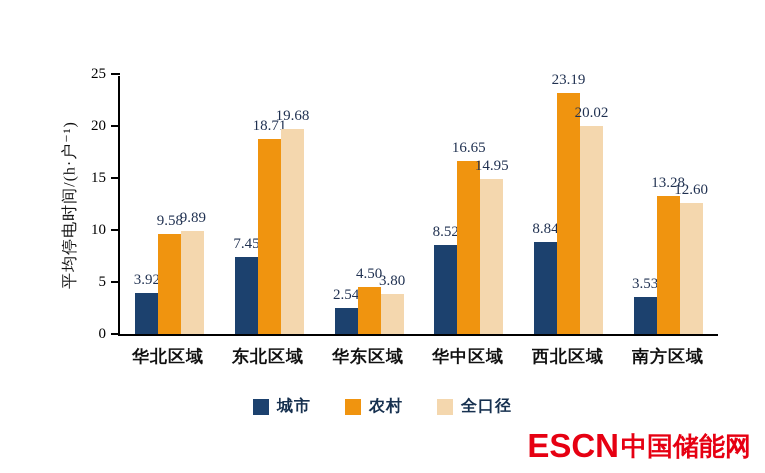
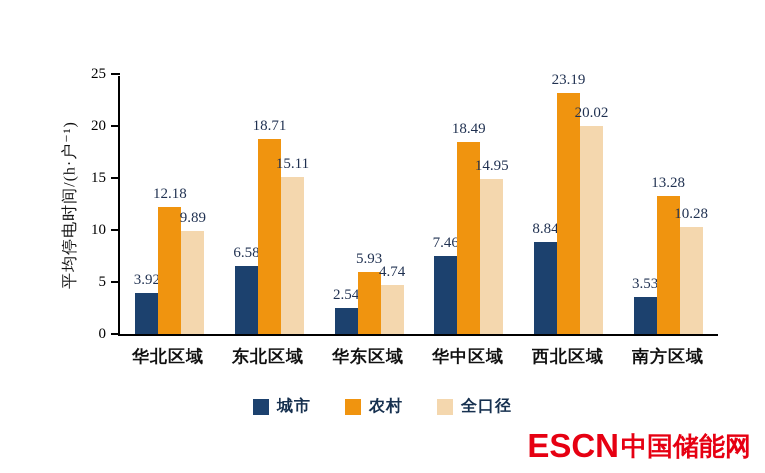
农村/华北区域: 9.58 -> 12.18
城市/东北区域: 7.45 -> 6.58
全口径/东北区域: 19.68 -> 15.11
农村/华东区域: 4.50 -> 5.93
全口径/华东区域: 3.80 -> 4.74
城市/华中区域: 8.52 -> 7.46
农村/华中区域: 16.65 -> 18.49
全口径/南方区域: 12.60 -> 10.28
